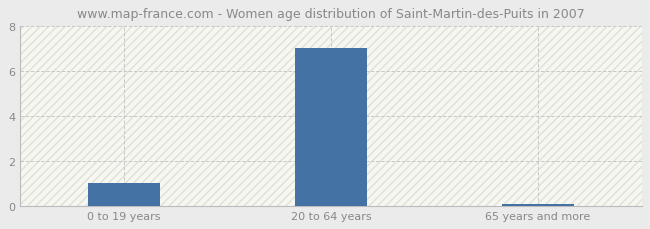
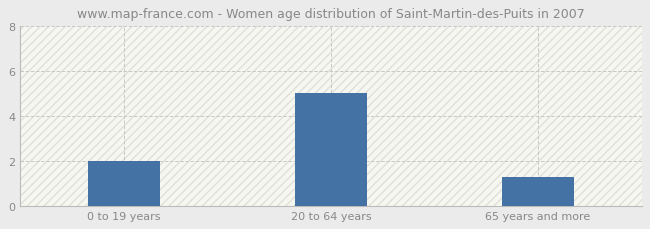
0 to 19 years: 1.00 -> 2.00
20 to 64 years: 7.00 -> 5.00
65 years and more: 0.07 -> 1.30
